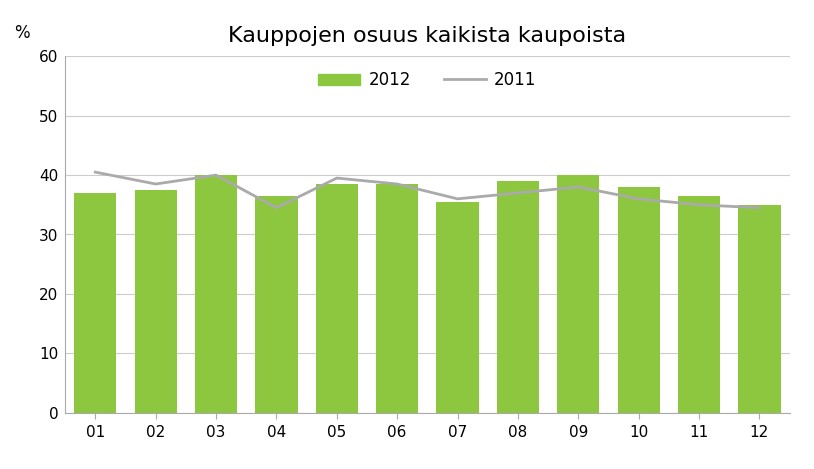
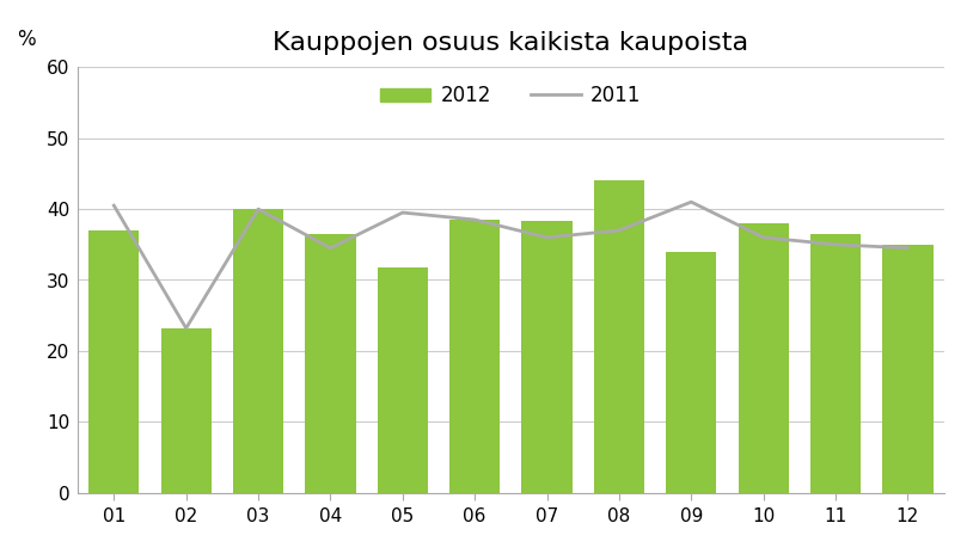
2012/02: 37.5 -> 23.2
2011/02: 38.5 -> 23.2
2012/05: 38.5 -> 31.8
2012/07: 35.5 -> 38.4
2012/08: 39.0 -> 44.0
2012/09: 40.0 -> 34.0
2011/09: 38.0 -> 41.0
